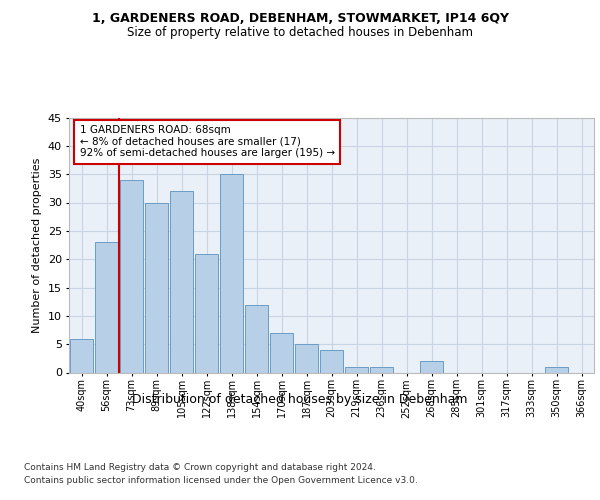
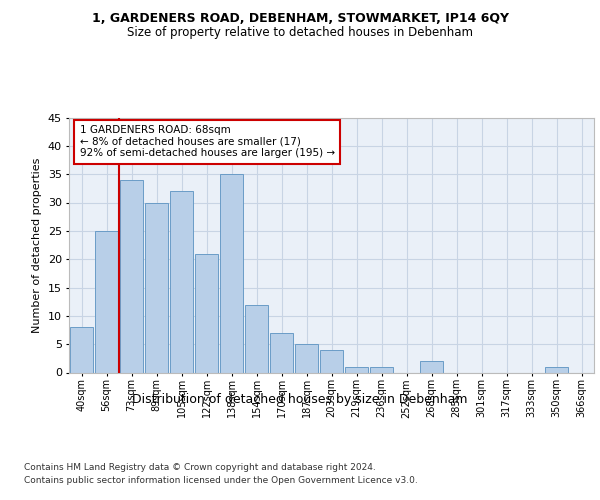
40sqm: 6 -> 8
56sqm: 23 -> 25
